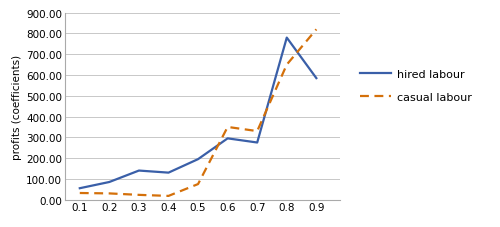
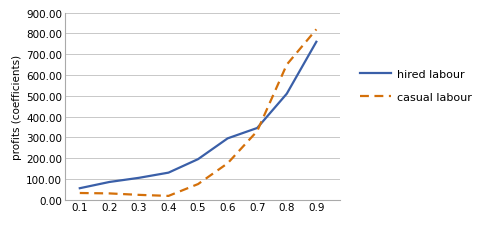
hired labour/0.3: 140 -> 105
casual labour/0.6: 350 -> 175
hired labour/0.7: 275 -> 345
hired labour/0.8: 780 -> 510
hired labour/0.9: 585 -> 760
